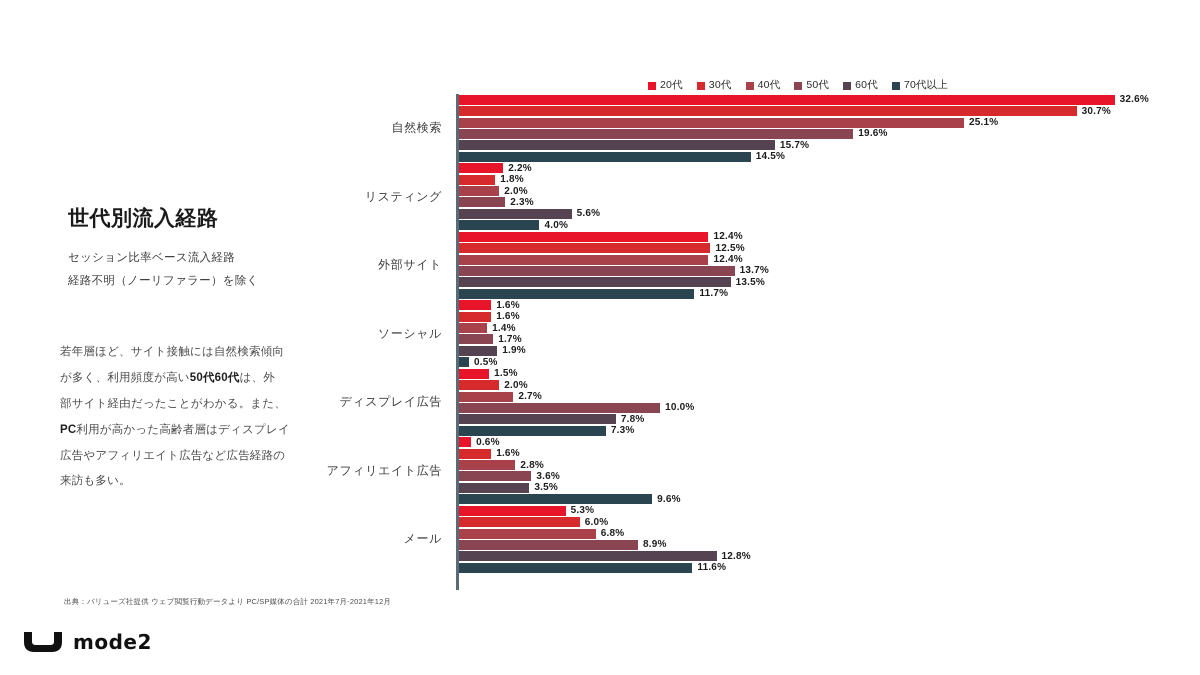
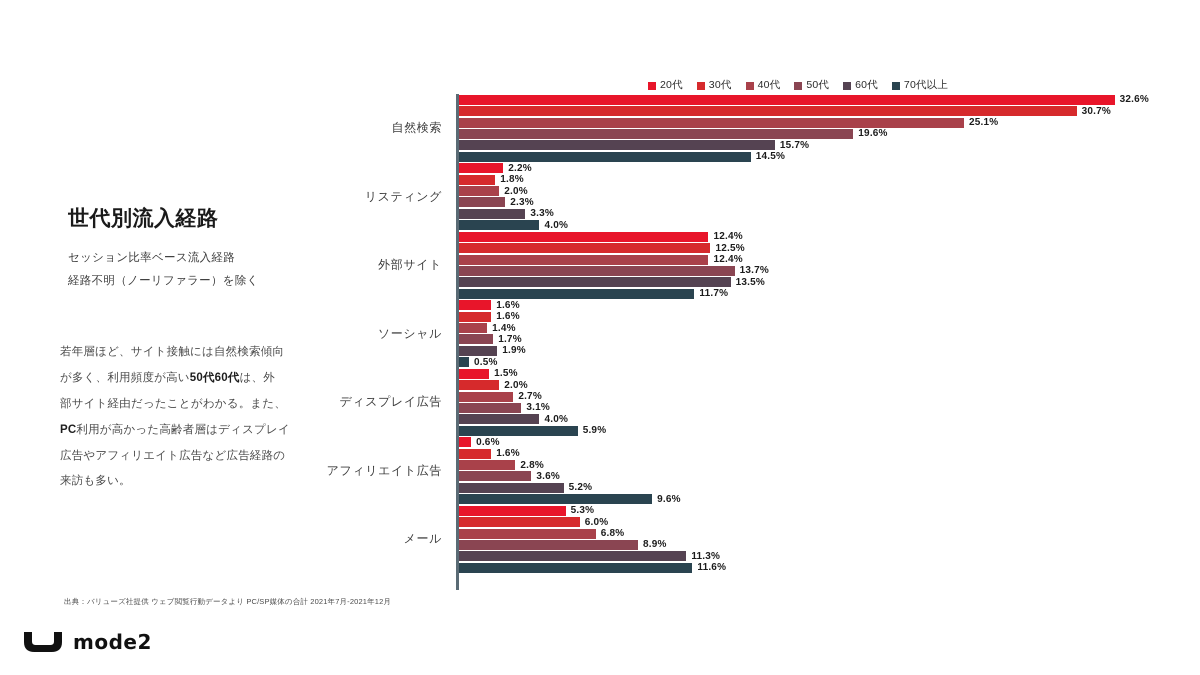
60代/リスティング: 5.6% -> 3.3%
50代/ディスプレイ広告: 10.0% -> 3.1%
60代/ディスプレイ広告: 7.8% -> 4.0%
70代以上/ディスプレイ広告: 7.3% -> 5.9%
60代/アフィリエイト広告: 3.5% -> 5.2%
60代/メール: 12.8% -> 11.3%
